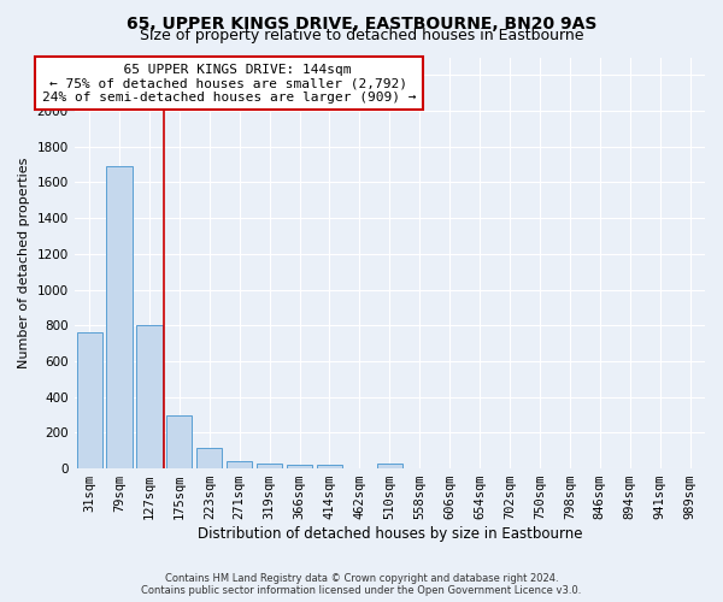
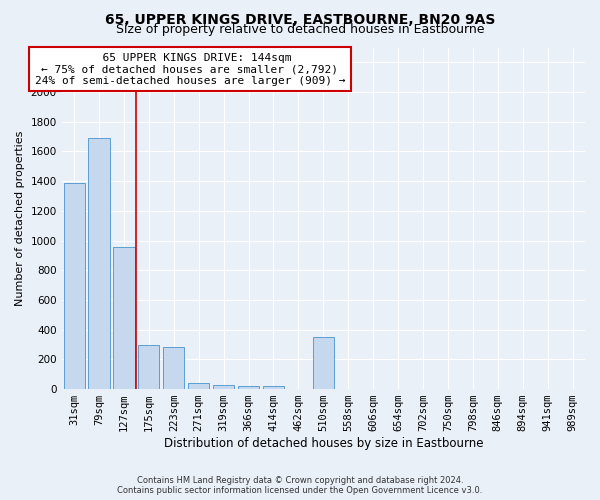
31sqm: 760 -> 1390
127sqm: 800 -> 960
223sqm: 120 -> 280
510sqm: 20 -> 350
